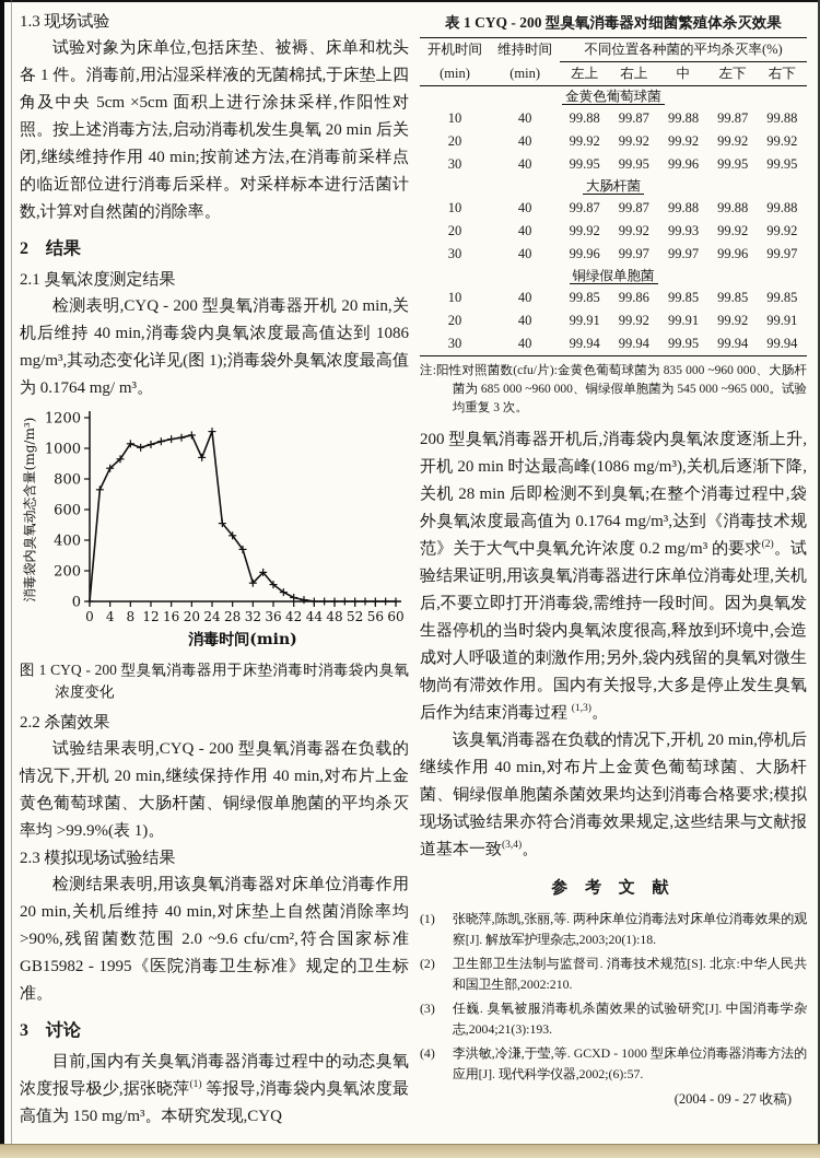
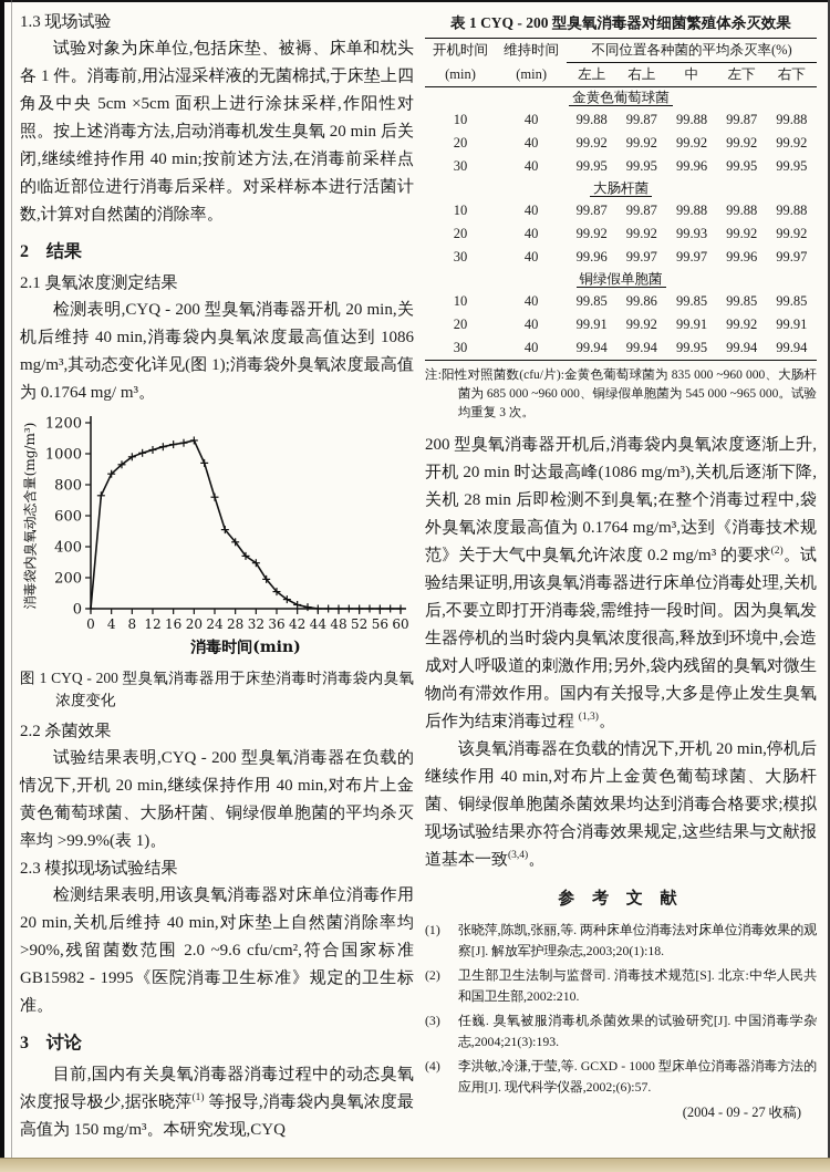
8: 1030 -> 980
24: 1110 -> 720
32: 120 -> 300
